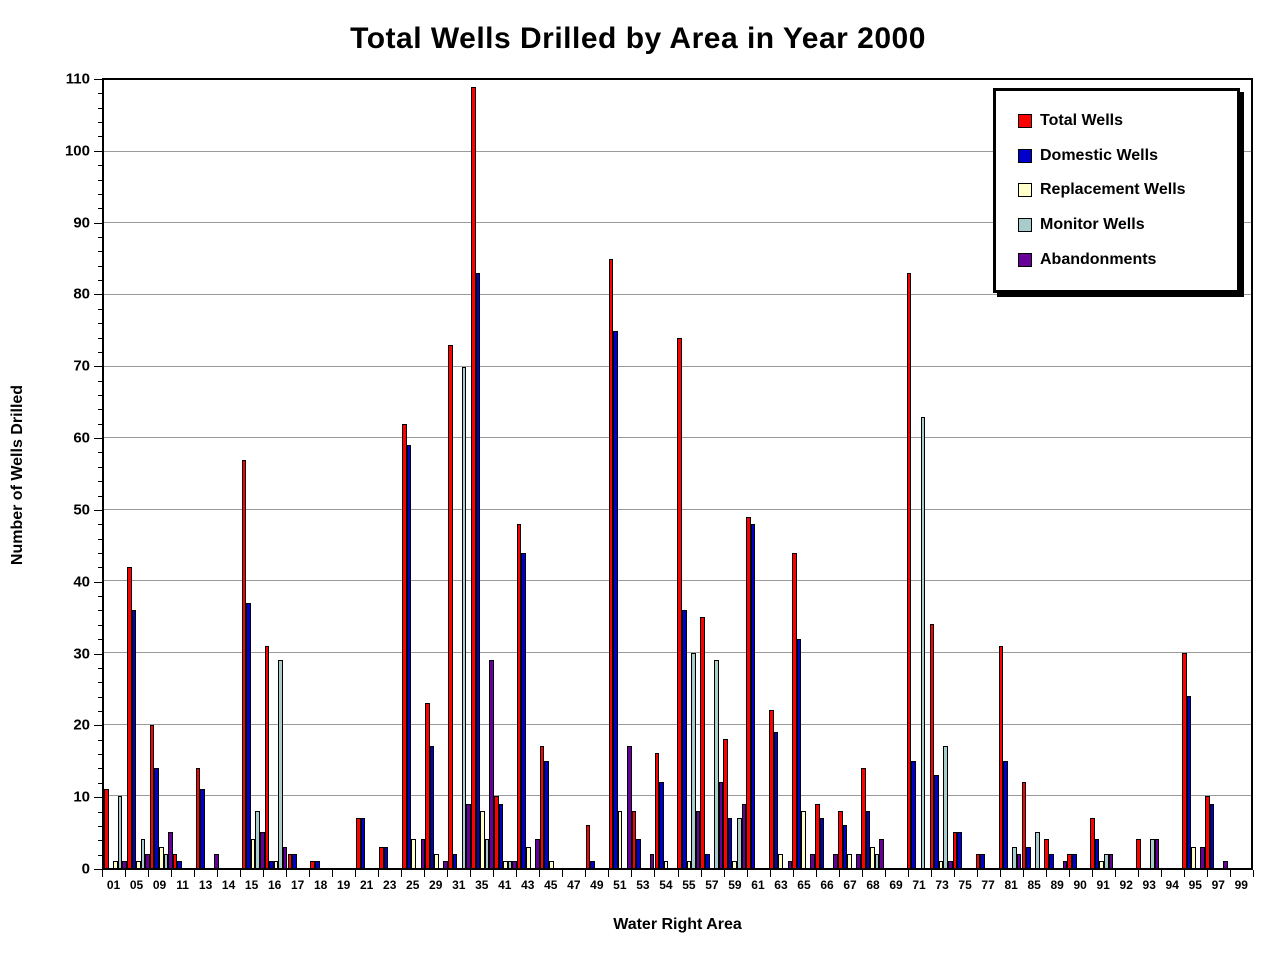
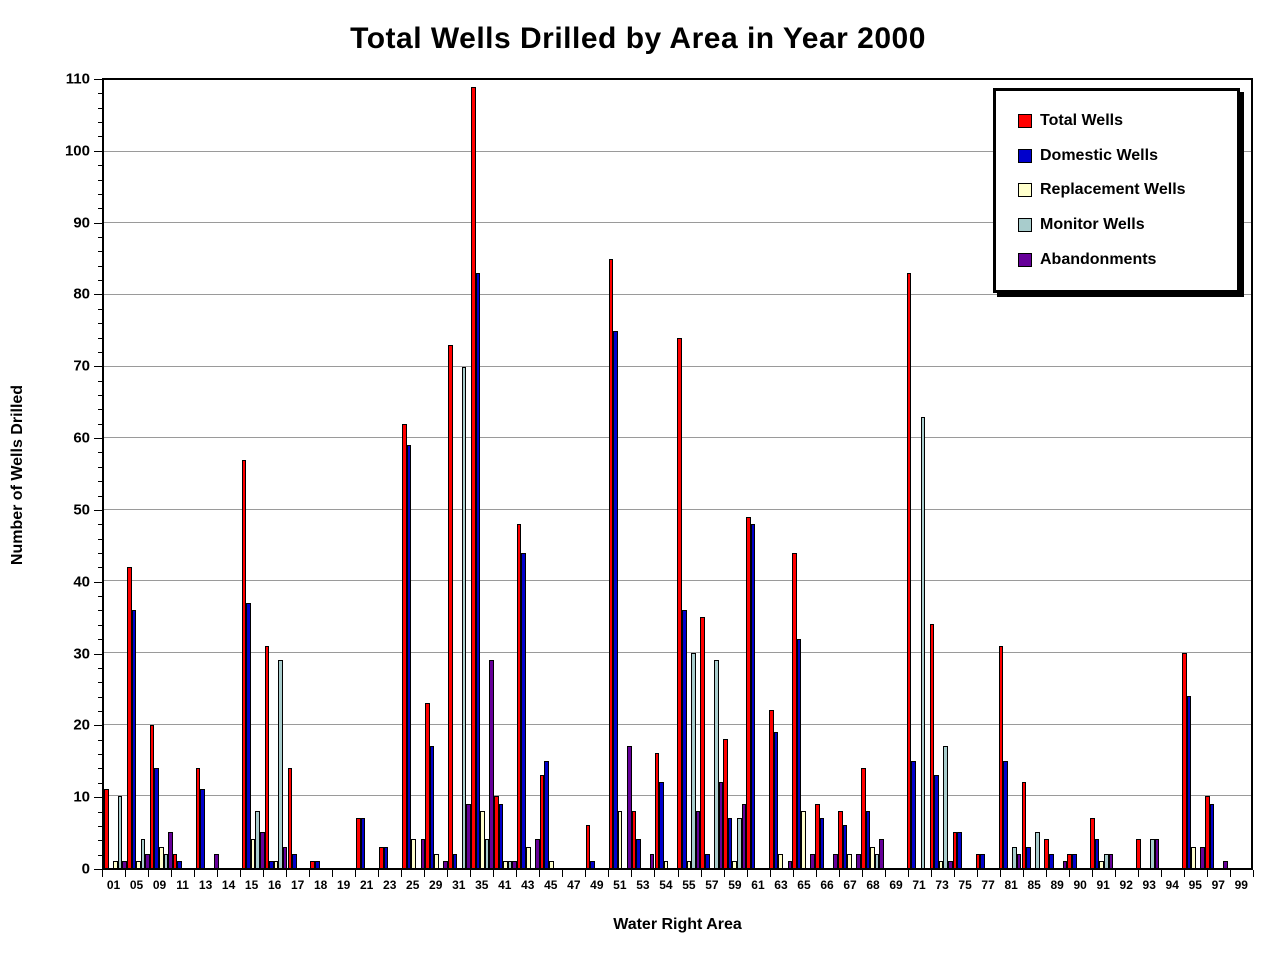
Total Wells/17: 2 -> 14
Total Wells/45: 17 -> 13
